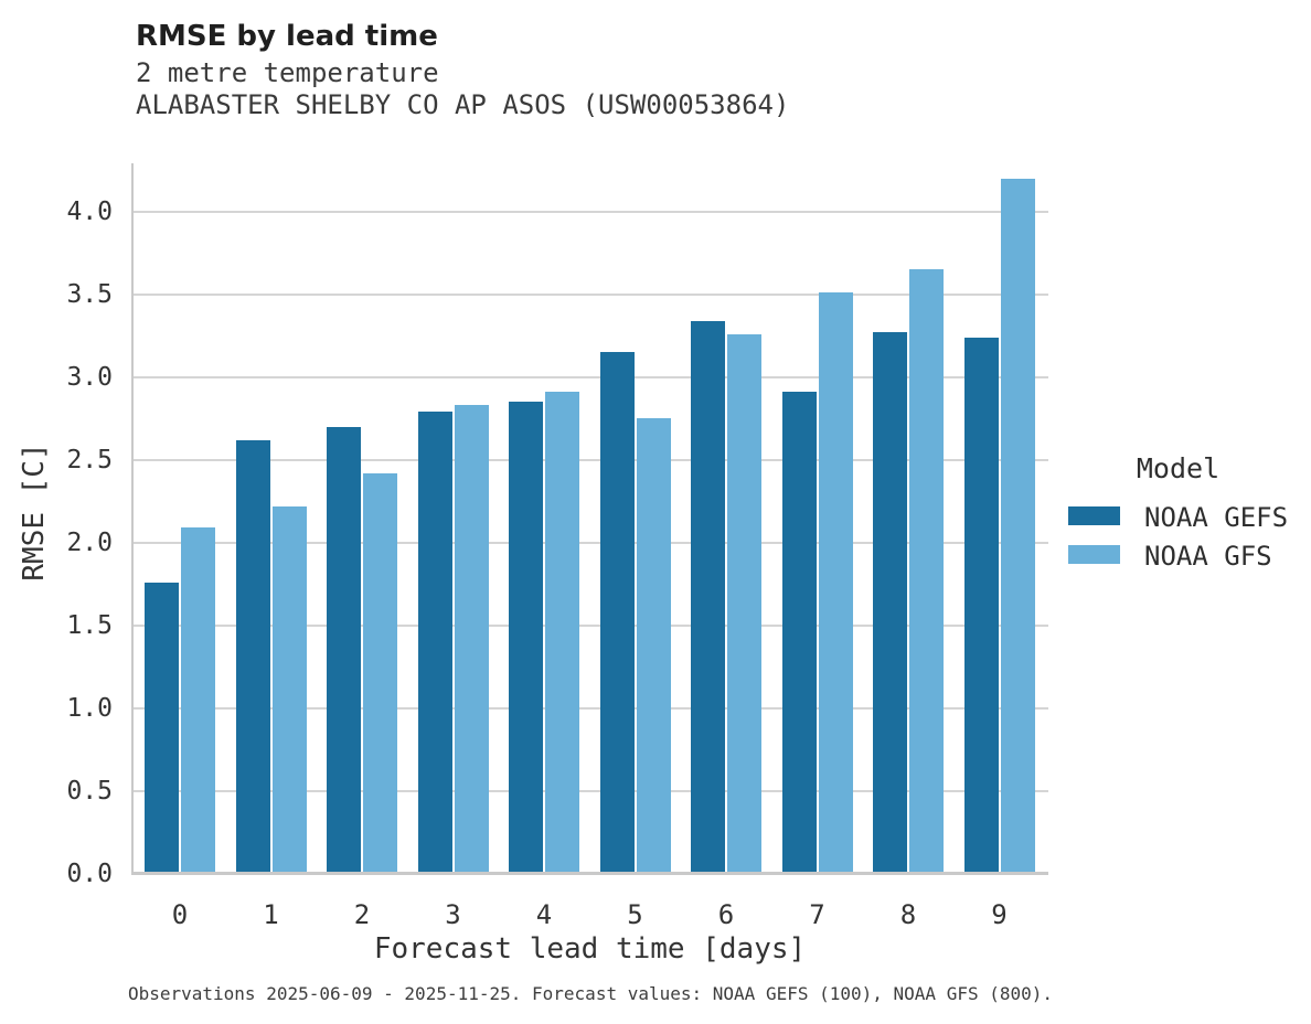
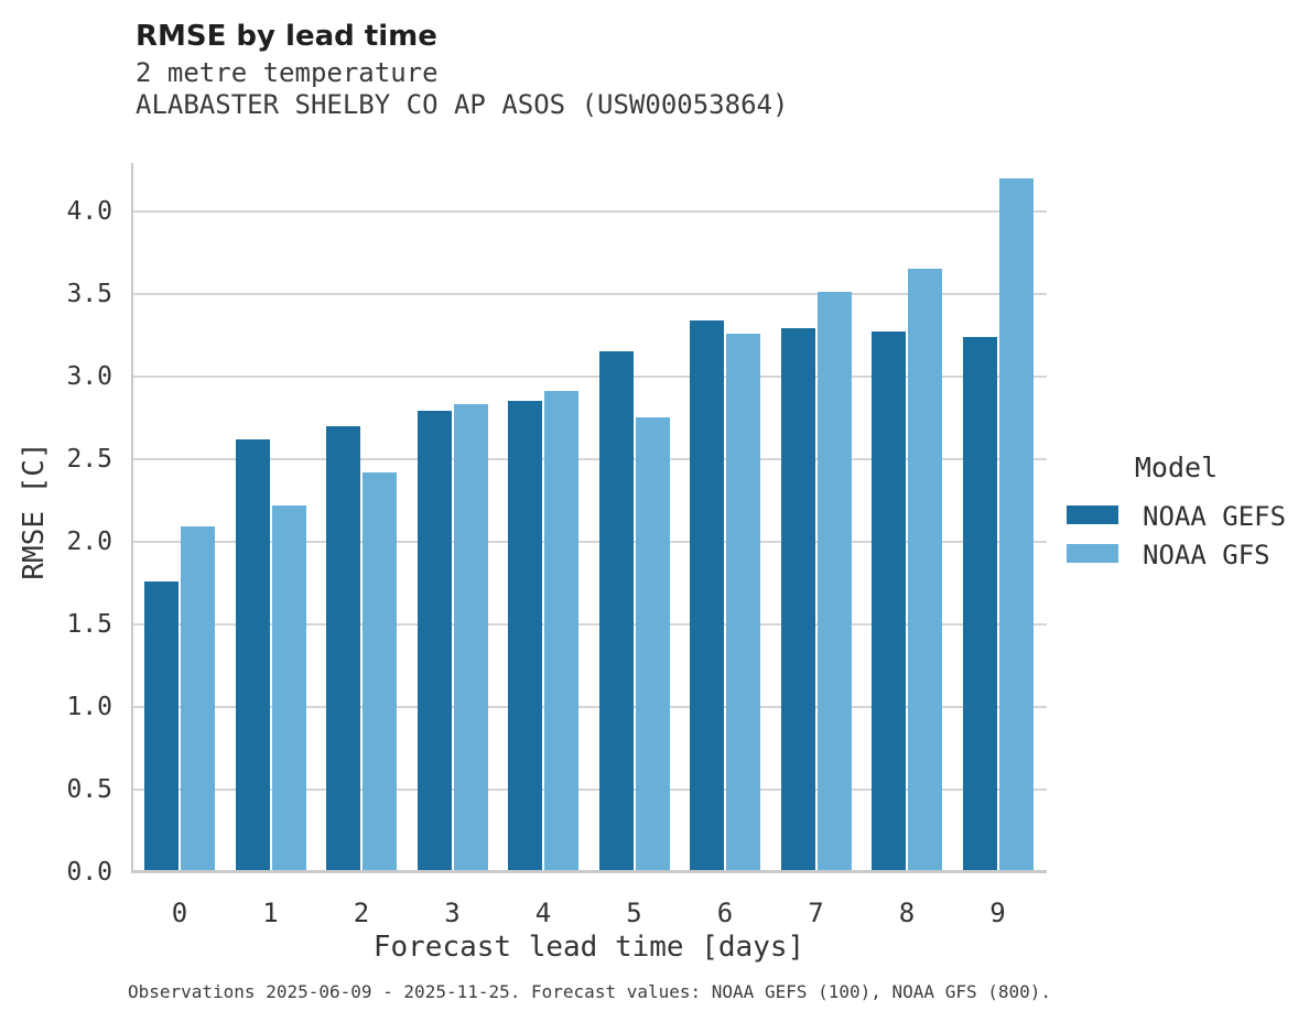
NOAA GEFS/7: 2.91 -> 3.29
